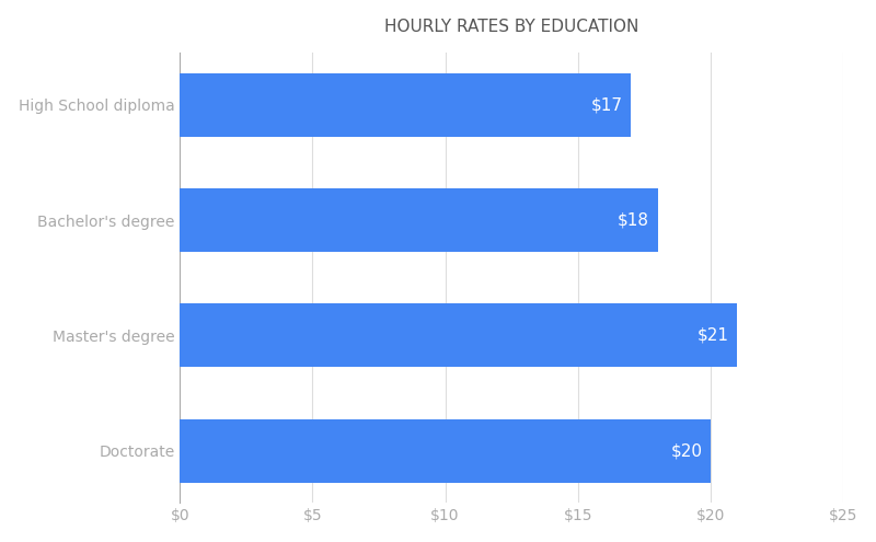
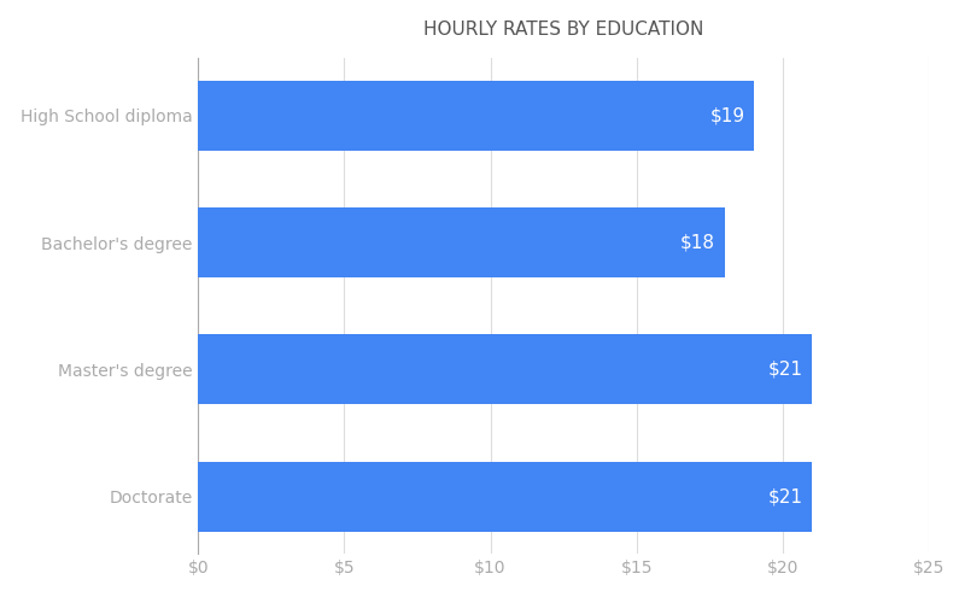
High School diploma: $17 -> $19
Doctorate: $20 -> $21
